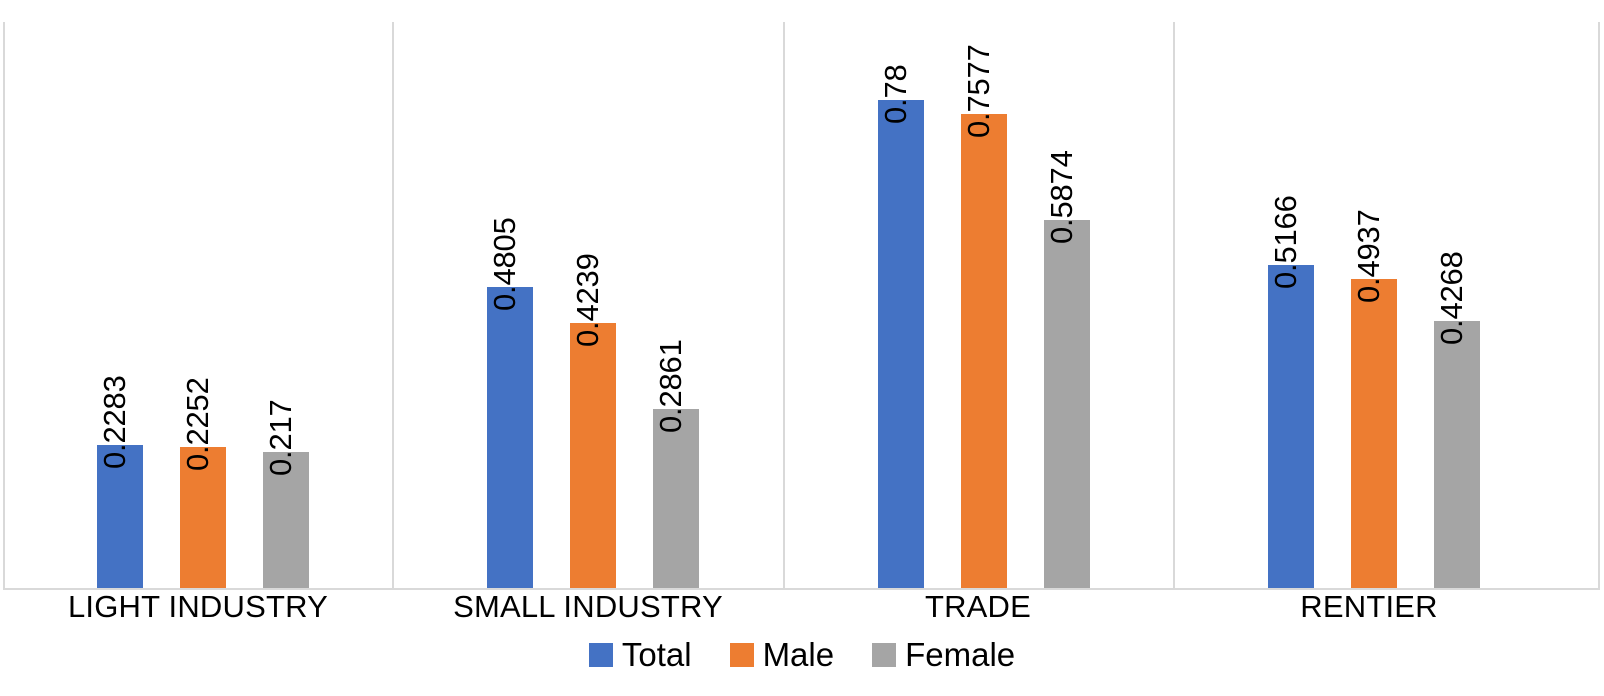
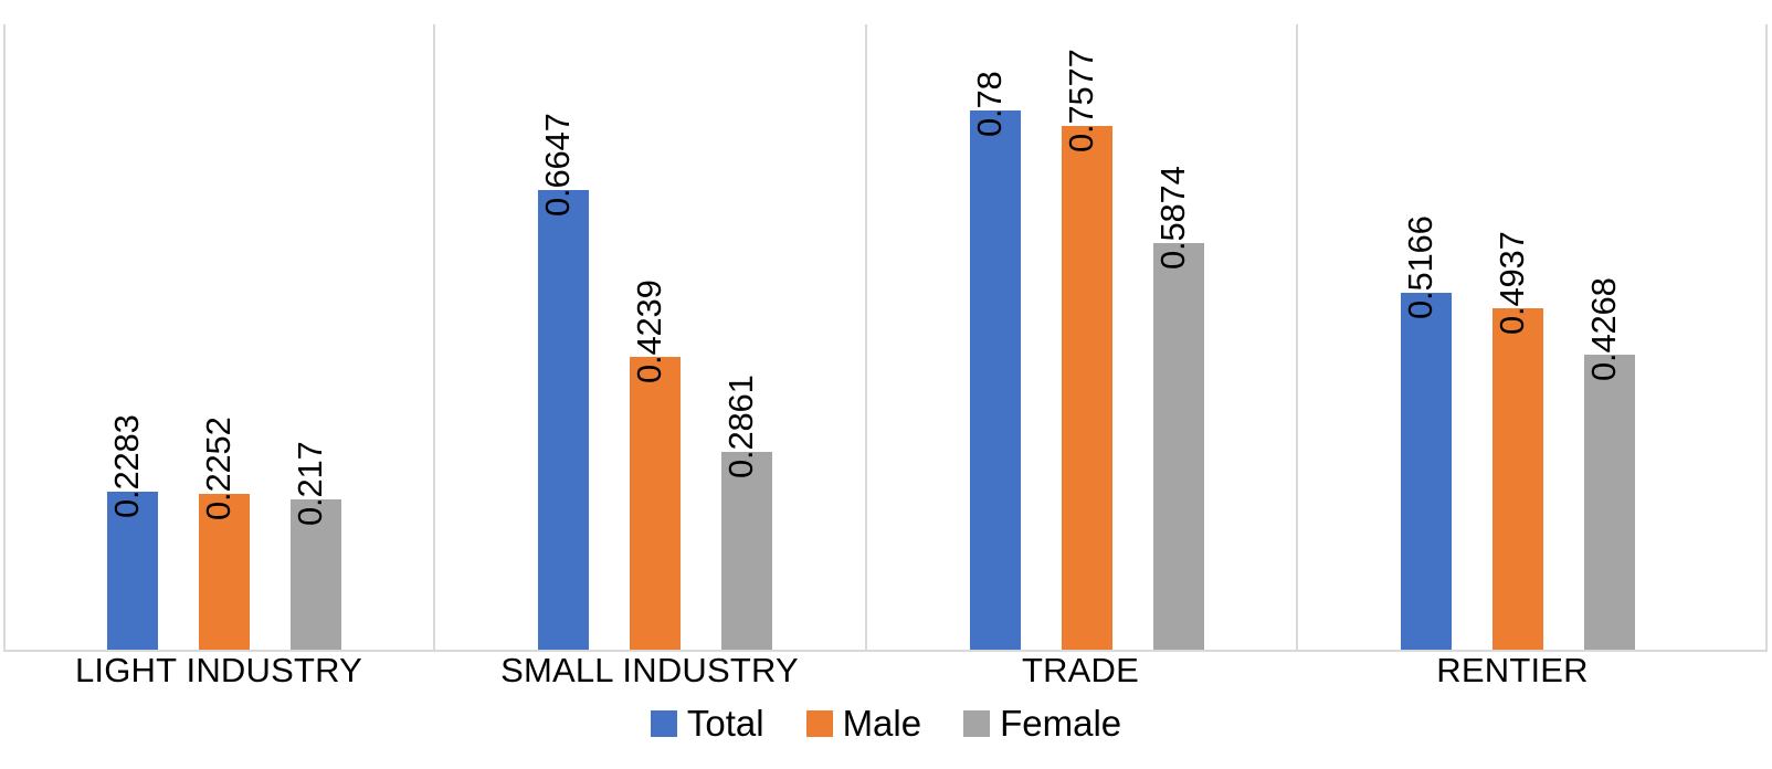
Total/SMALL INDUSTRY: 0.4805 -> 0.6647
